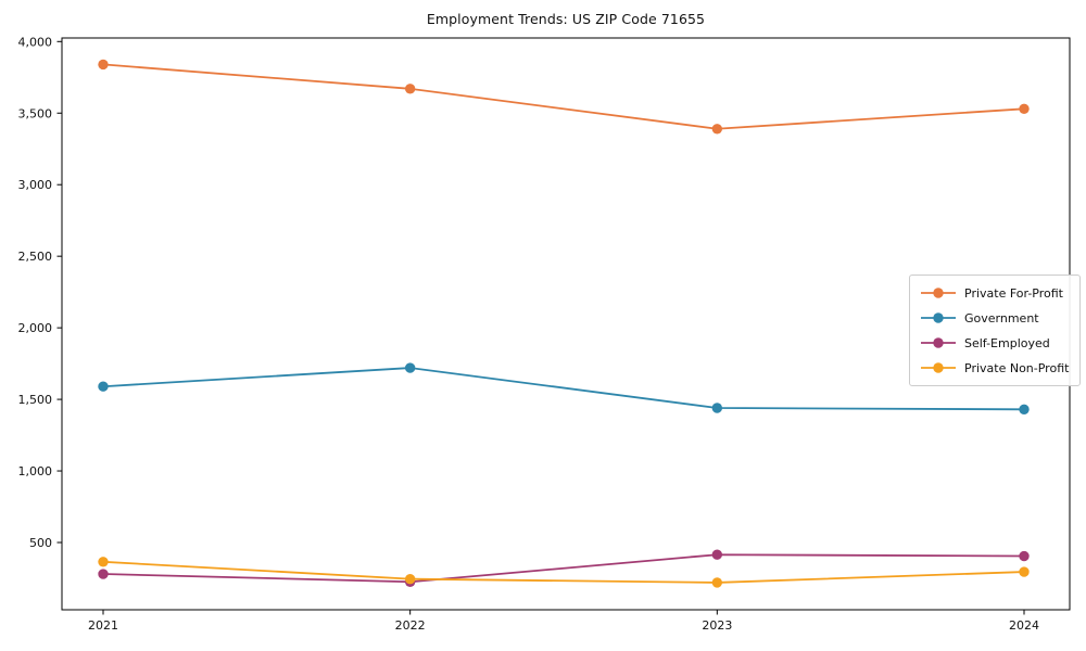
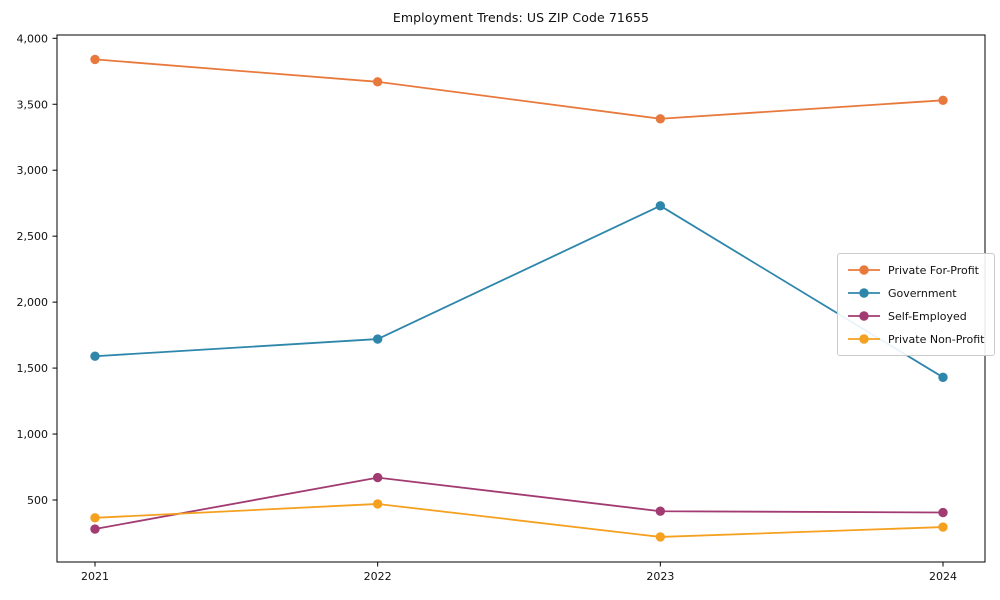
Self-Employed/2022: 220 -> 670
Private Non-Profit/2022: 240 -> 470
Government/2023: 1440 -> 2730
